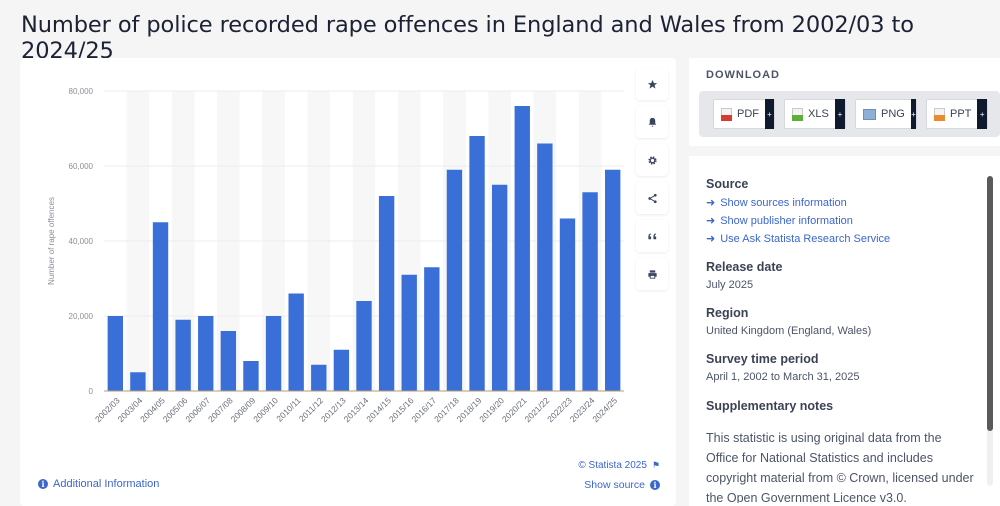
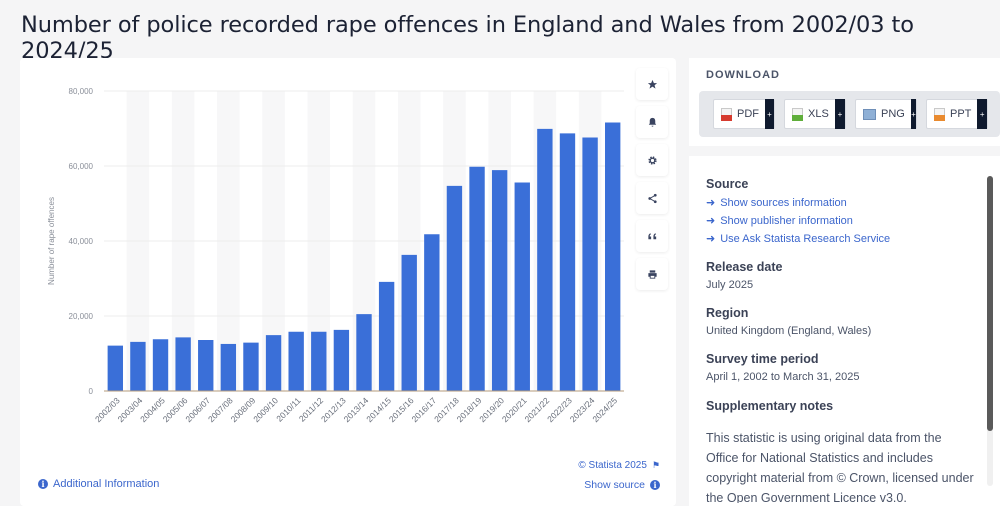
2002/03: 20000 -> 12000
2003/04: 5000 -> 13000
2004/05: 45000 -> 14000
2005/06: 19000 -> 14000
2006/07: 20000 -> 14000
2007/08: 16000 -> 13000
2008/09: 8000 -> 13000
2009/10: 20000 -> 15000
2010/11: 26000 -> 16000
2011/12: 7000 -> 16000
2012/13: 11000 -> 16000
2013/14: 24000 -> 20000
2014/15: 52000 -> 29000
2015/16: 31000 -> 36000
2016/17: 33000 -> 42000
2017/18: 59000 -> 55000
2018/19: 68000 -> 60000
2019/20: 55000 -> 59000
2020/21: 76000 -> 56000
2021/22: 66000 -> 70000
2022/23: 46000 -> 69000
2023/24: 53000 -> 68000
2024/25: 59000 -> 72000
